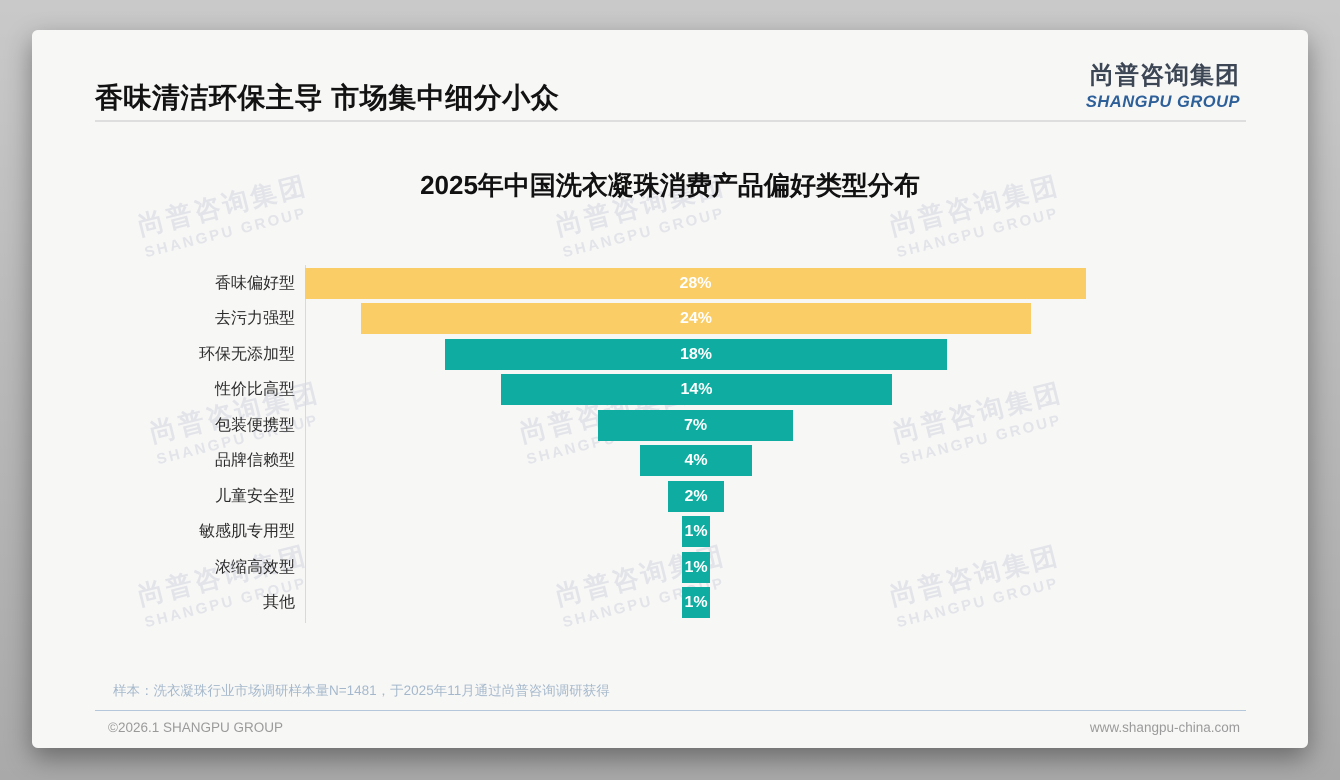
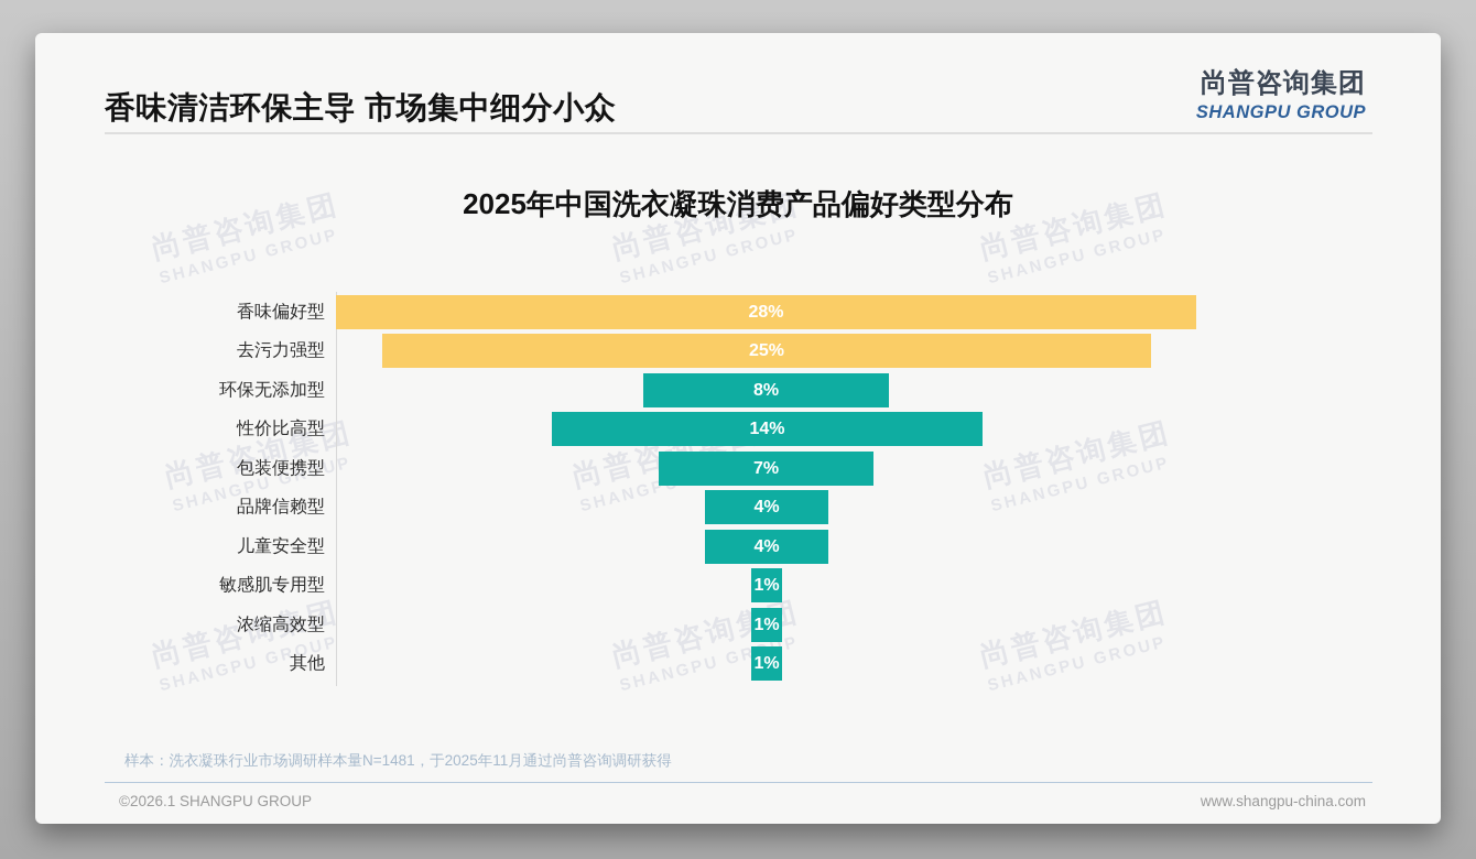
去污力强型: 24% -> 25%
环保无添加型: 18% -> 8%
儿童安全型: 2% -> 4%
